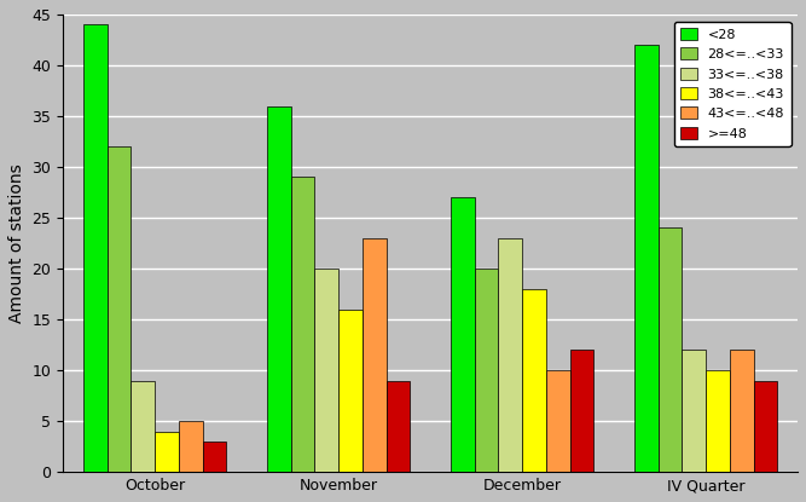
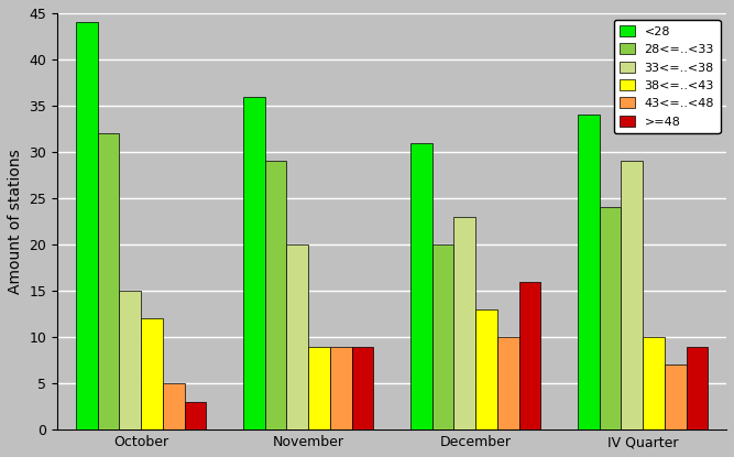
33<=..<38/October: 9 -> 15
38<=..<43/October: 4 -> 12
38<=..<43/November: 16 -> 9
43<=..<48/November: 23 -> 9
<28/December: 27 -> 31
38<=..<43/December: 18 -> 13
>=48/December: 12 -> 16
<28/IV Quarter: 42 -> 34
33<=..<38/IV Quarter: 12 -> 29
43<=..<48/IV Quarter: 12 -> 7
